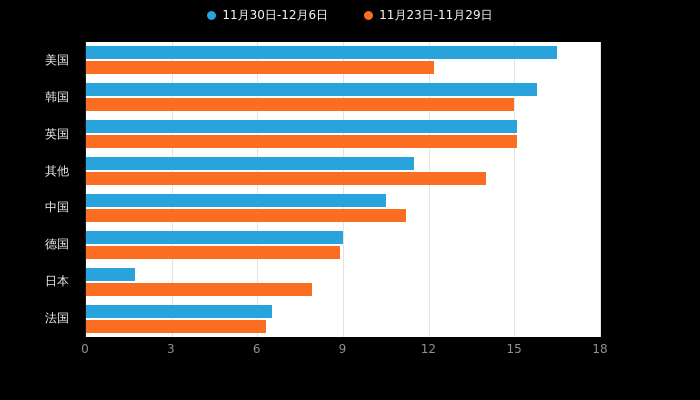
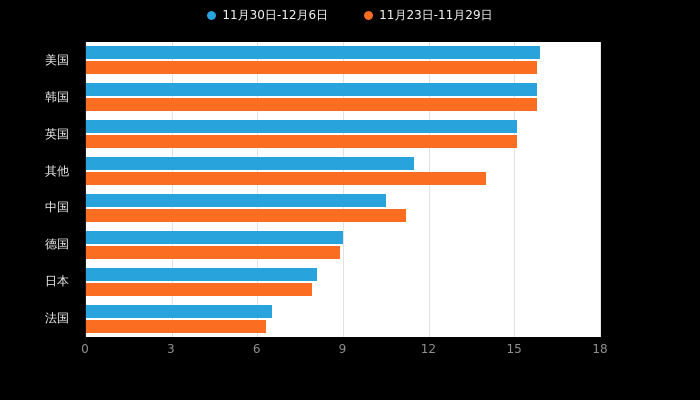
11月30日-12月6日/美国: 16.5 -> 15.9
11月23日-11月29日/美国: 12.2 -> 15.8
11月23日-11月29日/韩国: 15.0 -> 15.8
11月30日-12月6日/日本: 1.7 -> 8.1
